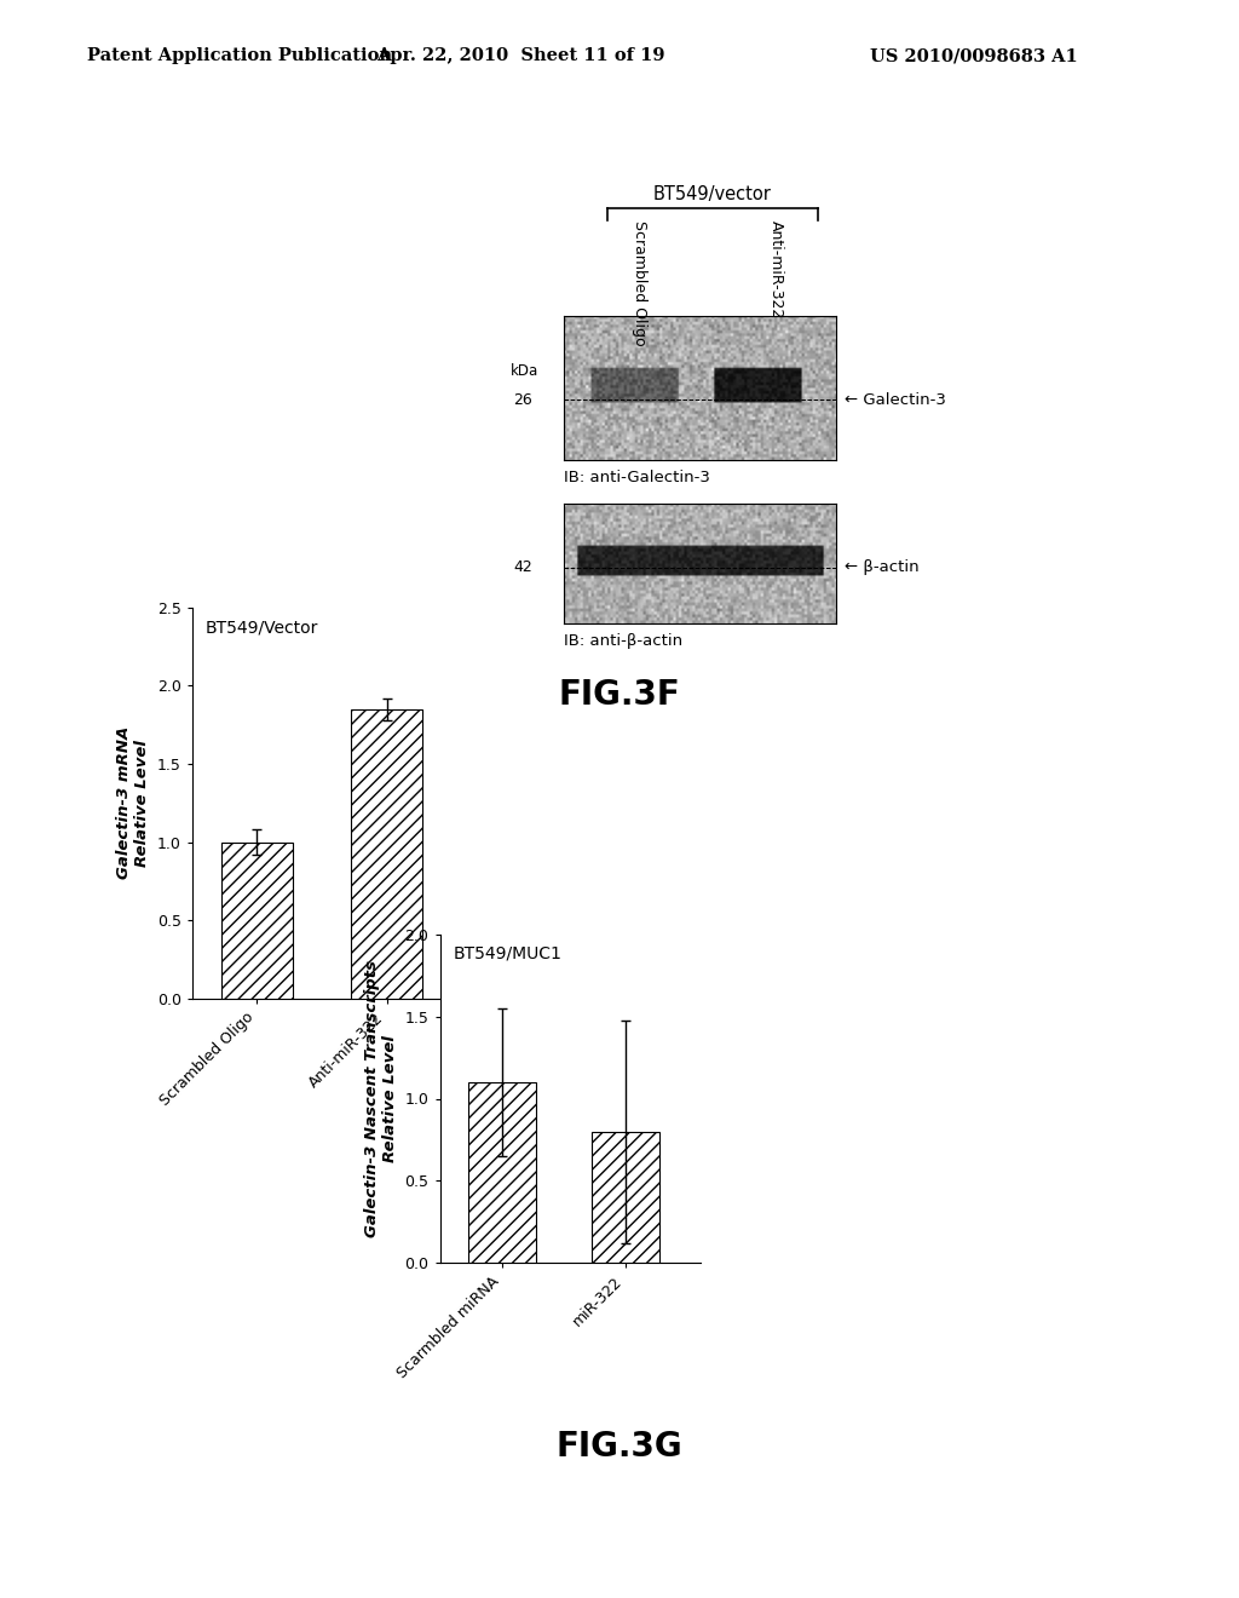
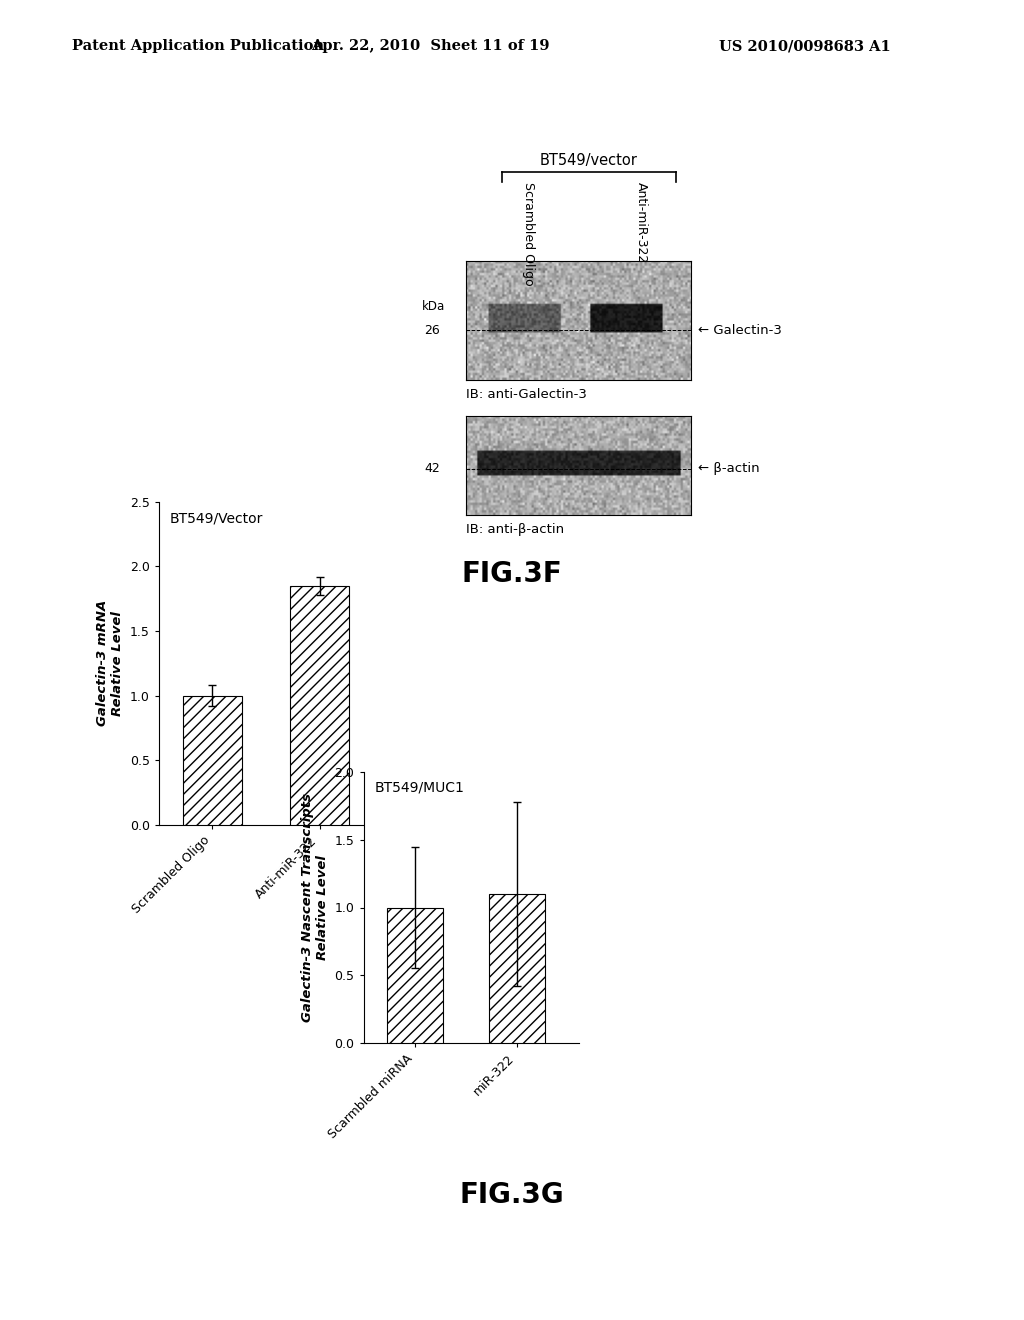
Scarmbled miRNA: 1.1 -> 1.0
miR-322: 0.8 -> 1.1
